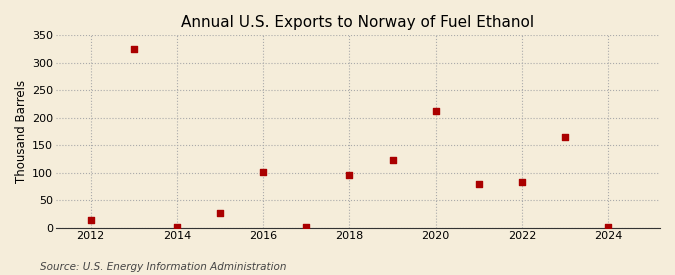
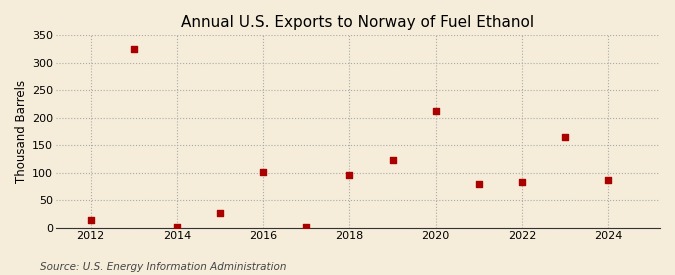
2024: 2 -> 88
